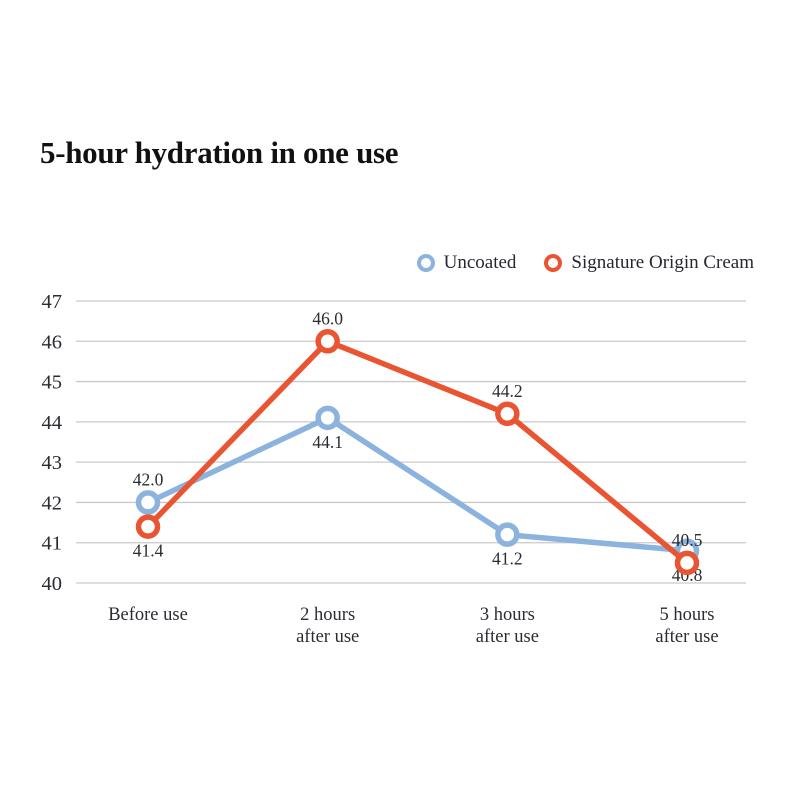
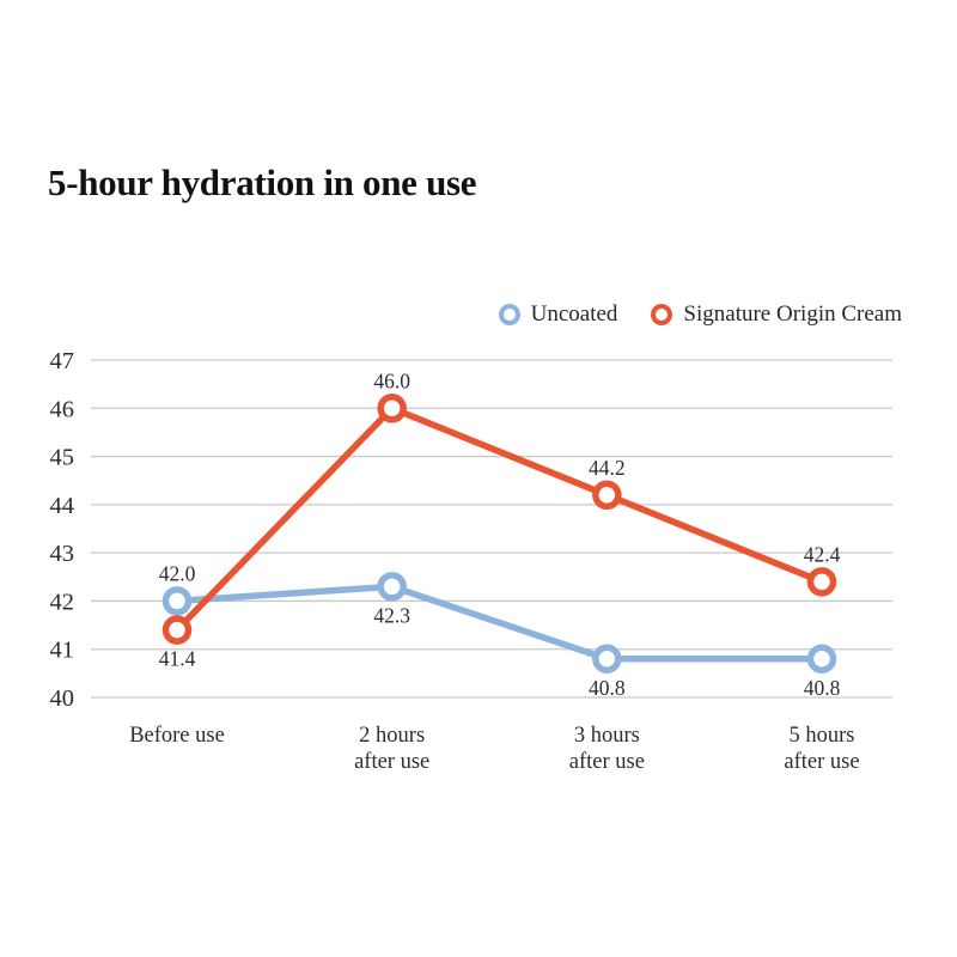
Uncoated/2 hours after use: 44.1 -> 42.3
Uncoated/3 hours after use: 41.2 -> 40.8
Signature Origin Cream/5 hours after use: 40.5 -> 42.4
